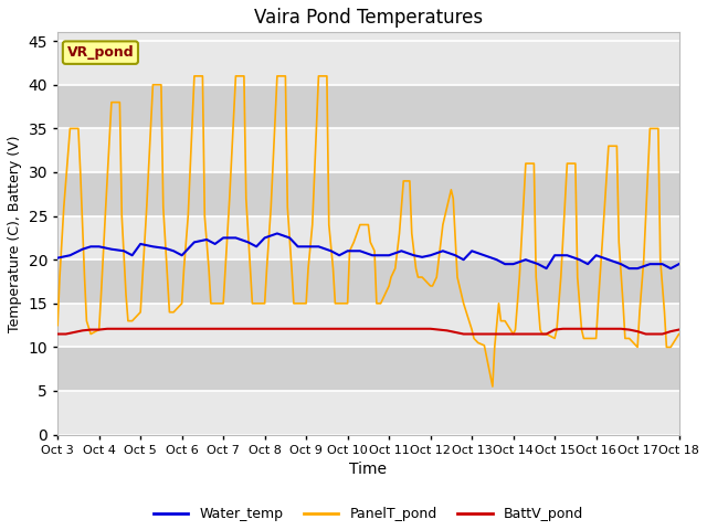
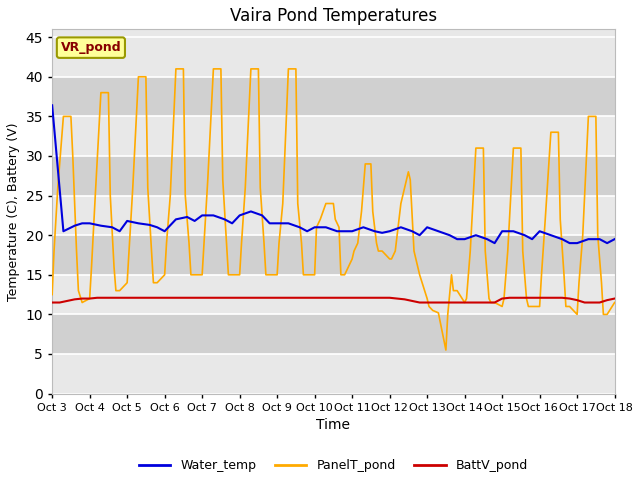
Water_temp/Oct 3: 20.2 -> 36.4
